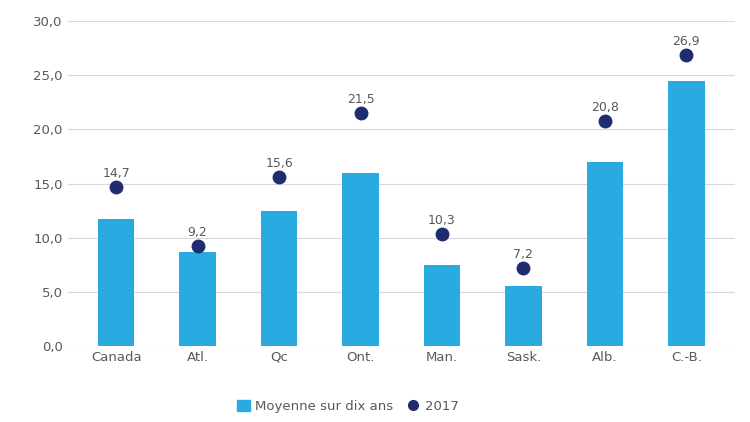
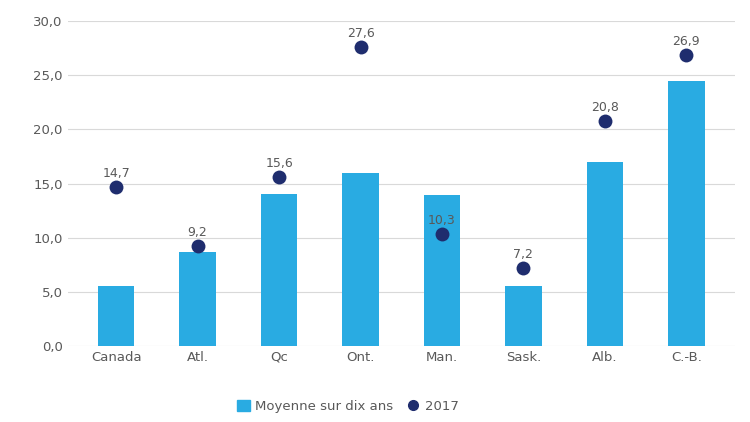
Moyenne sur dix ans/Canada: 11,7 -> 5,5
Moyenne sur dix ans/Qc: 12,5 -> 14,0
2017/Ont.: 21,5 -> 27,6
Moyenne sur dix ans/Man.: 7,5 -> 13,9
